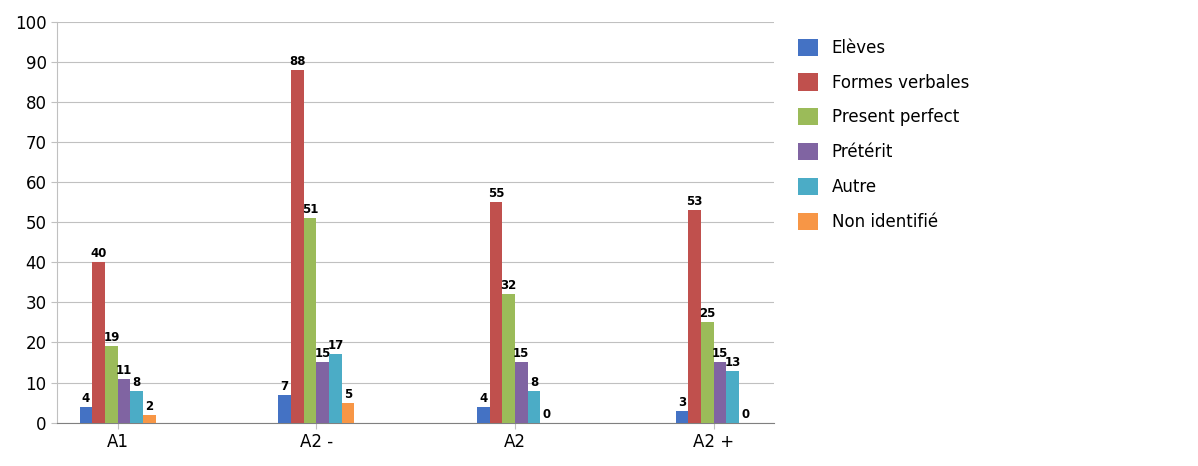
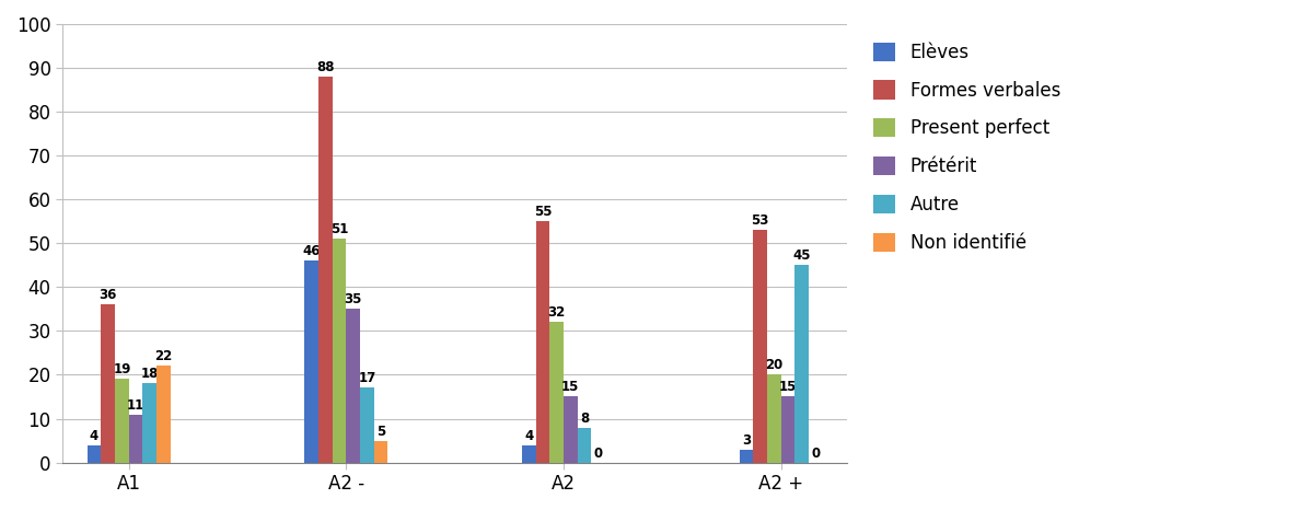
Formes verbales/A1: 40 -> 36
Autre/A1: 8 -> 18
Non identifié/A1: 2 -> 22
Elèves/A2 -: 7 -> 46
Prétérit/A2 -: 15 -> 35
Present perfect/A2 +: 25 -> 20
Autre/A2 +: 13 -> 45
